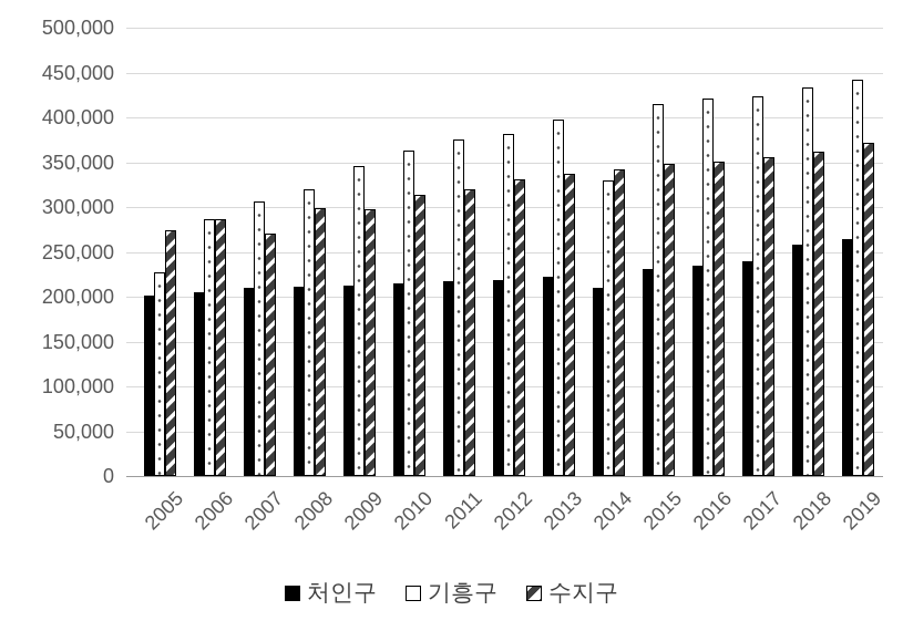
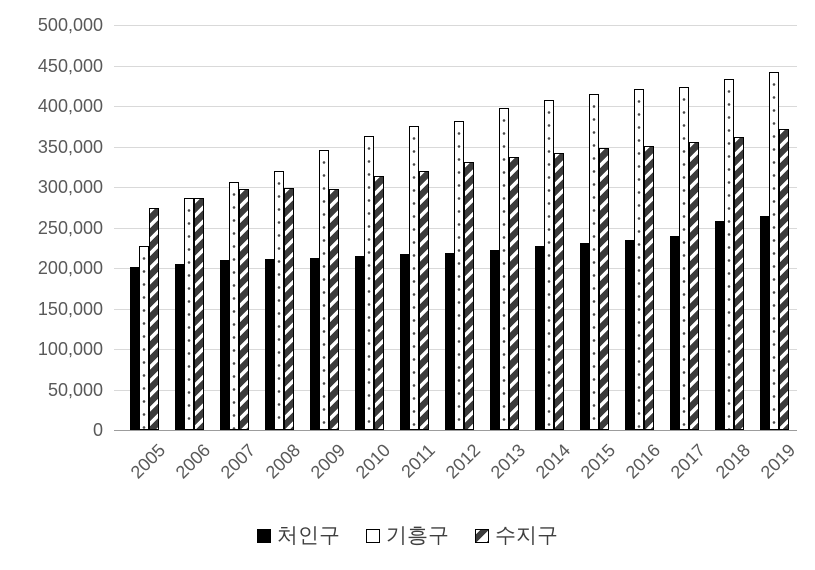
수지구/2007: 270000 -> 300000
처인구/2014: 210000 -> 230000
기흥구/2014: 330000 -> 410000
